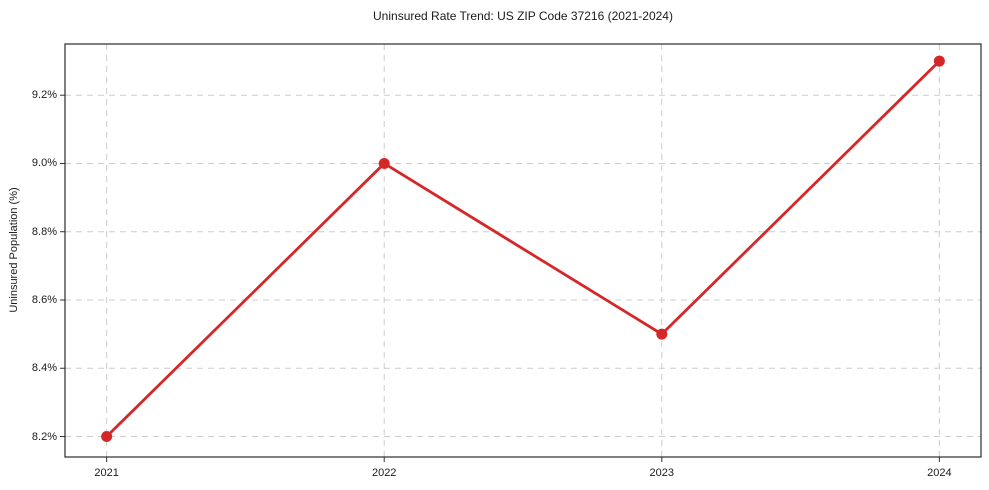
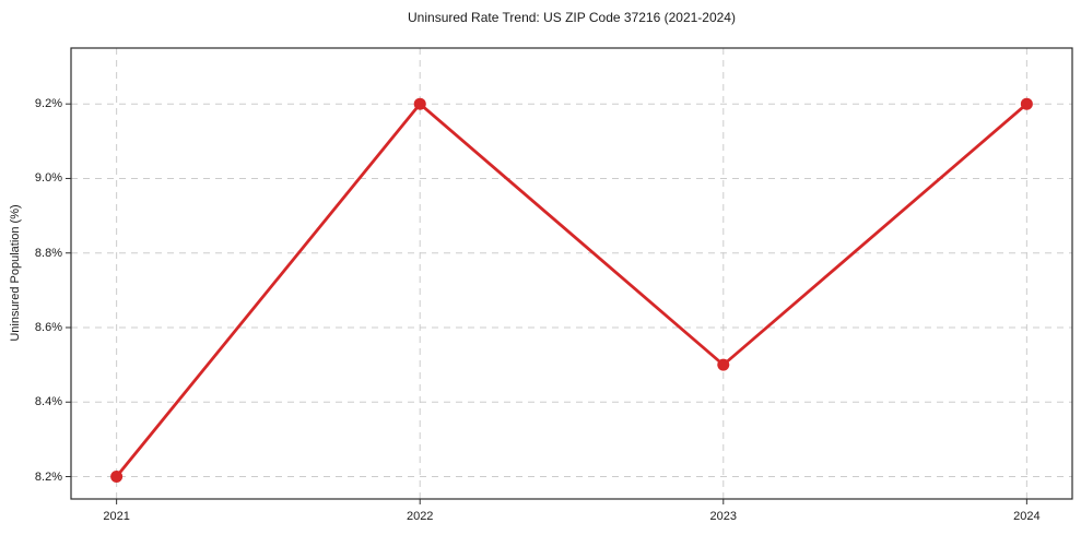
2022: 9.0% -> 9.2%
2024: 9.3% -> 9.2%
